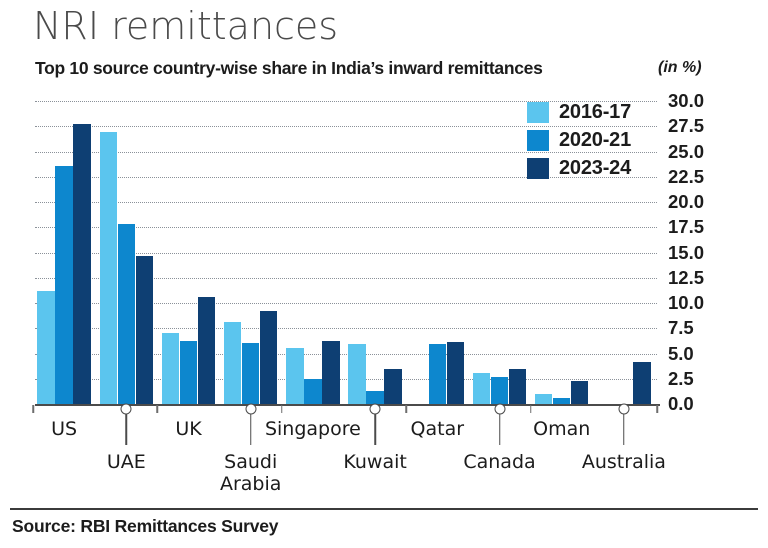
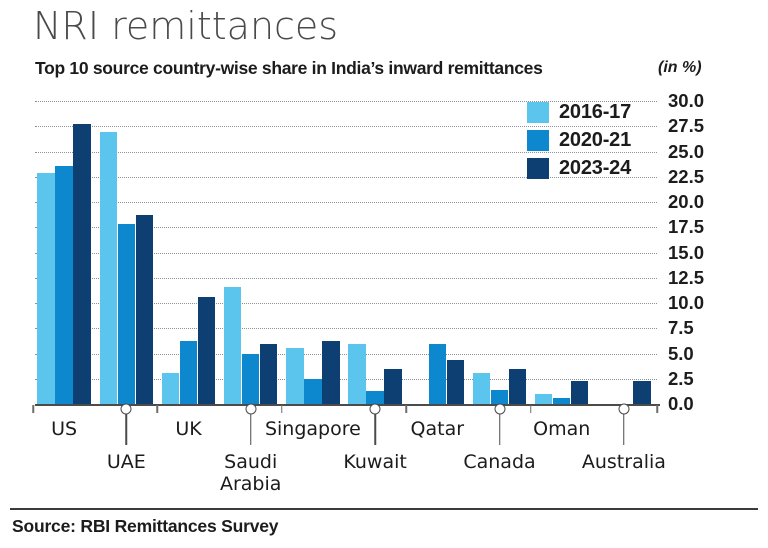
2016-17/US: 11.2 -> 22.9
2023-24/UAE: 14.7 -> 18.7
2016-17/UK: 7.0 -> 3.1
2016-17/Saudi Arabia: 8.1 -> 11.6
2020-21/Saudi Arabia: 6.0 -> 5.0
2023-24/Saudi Arabia: 9.2 -> 5.9
2023-24/Qatar: 6.1 -> 4.4
2020-21/Canada: 2.7 -> 1.4
2023-24/Australia: 4.2 -> 2.3
